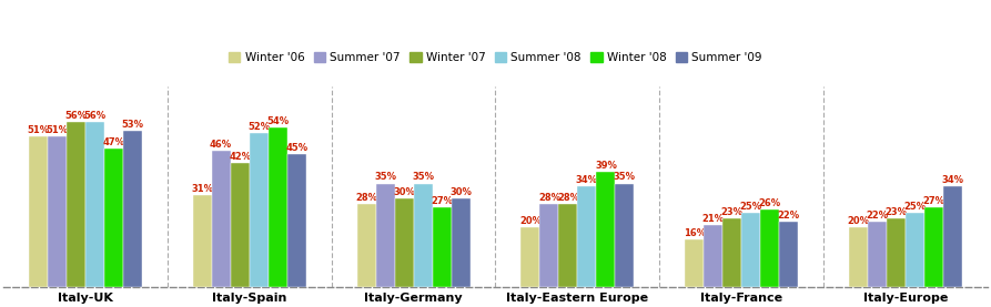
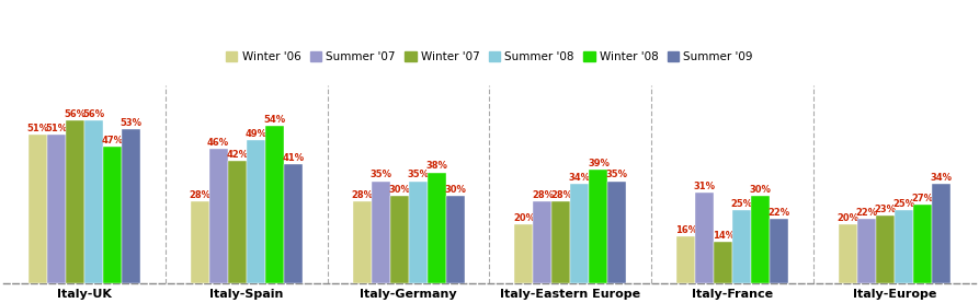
Winter '06/Italy-Spain: 31% -> 28%
Summer '08/Italy-Spain: 52% -> 49%
Summer '09/Italy-Spain: 45% -> 41%
Winter '08/Italy-Germany: 27% -> 38%
Summer '07/Italy-France: 21% -> 31%
Winter '07/Italy-France: 23% -> 14%
Winter '08/Italy-France: 26% -> 30%
